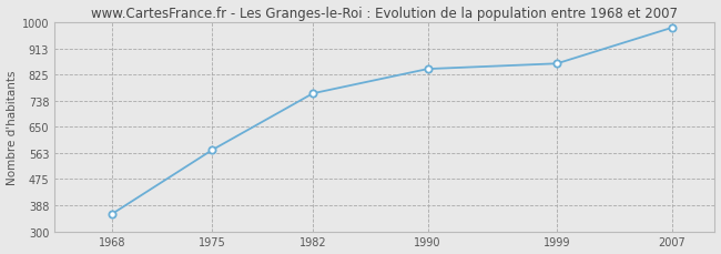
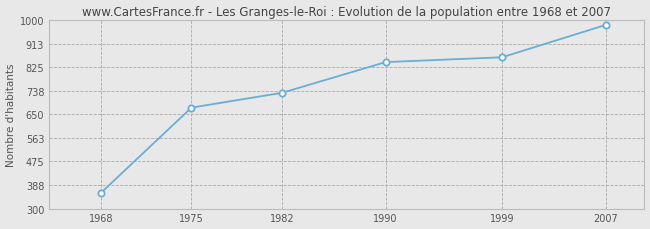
1975: 573 -> 675
1982: 762 -> 730
